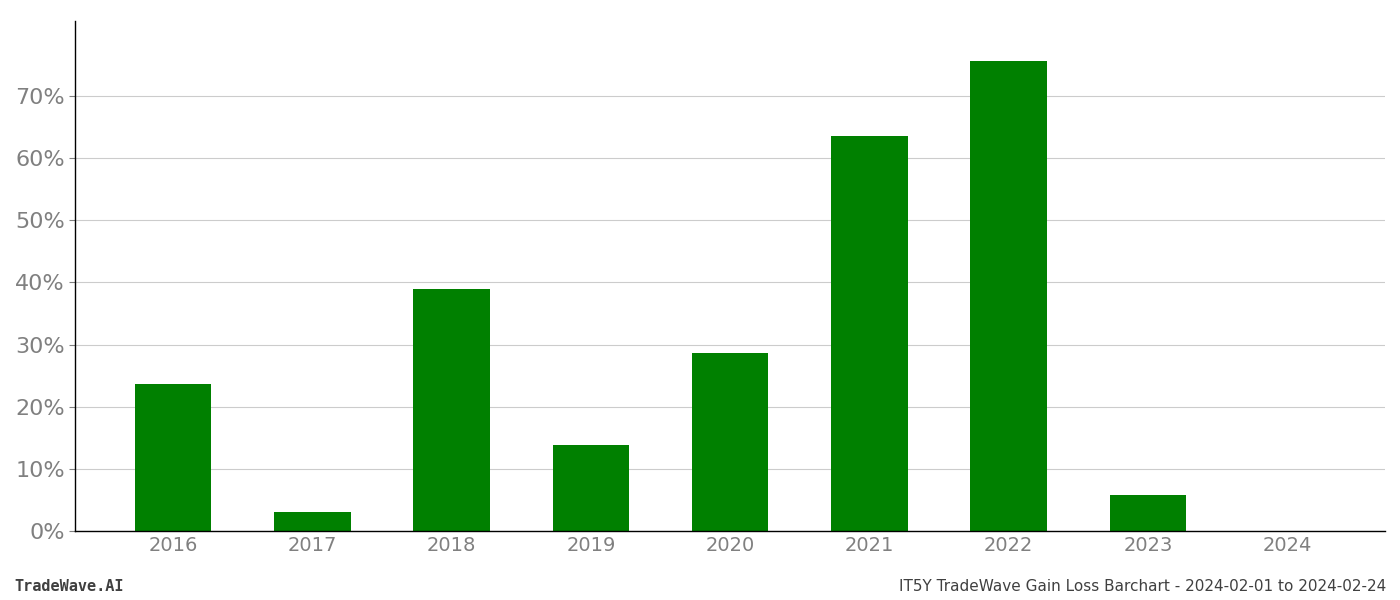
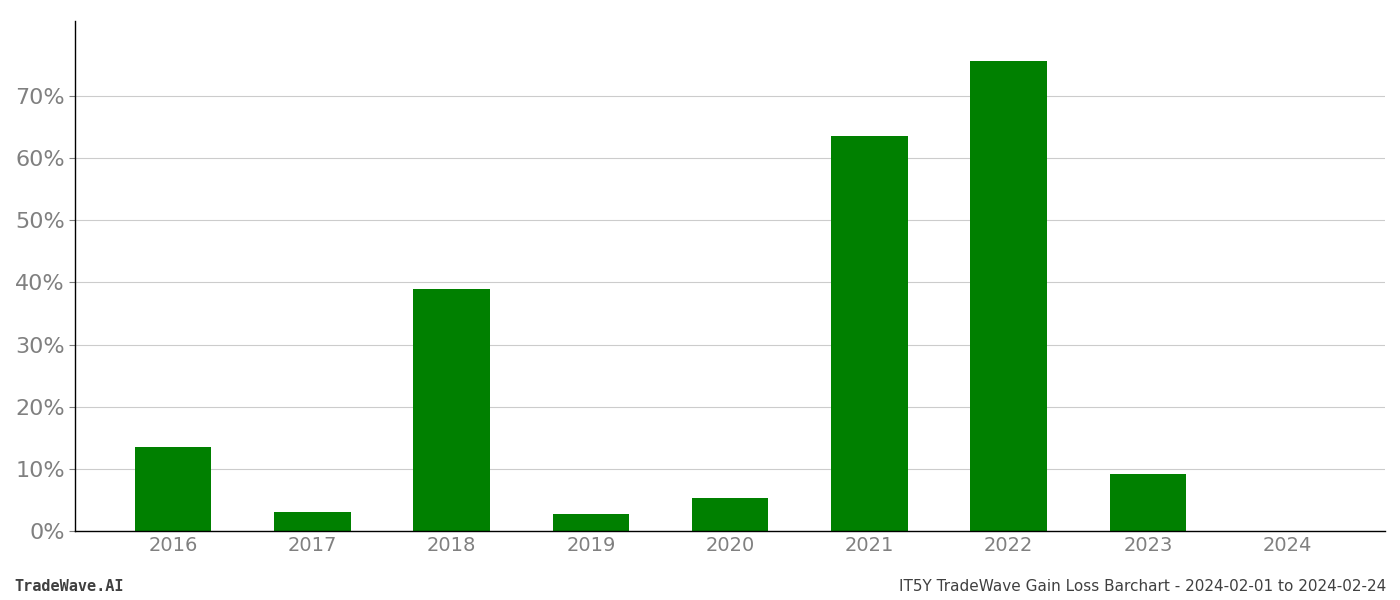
2016: 23.6% -> 13.5%
2019: 13.8% -> 2.8%
2020: 28.6% -> 5.3%
2023: 5.8% -> 9.2%
